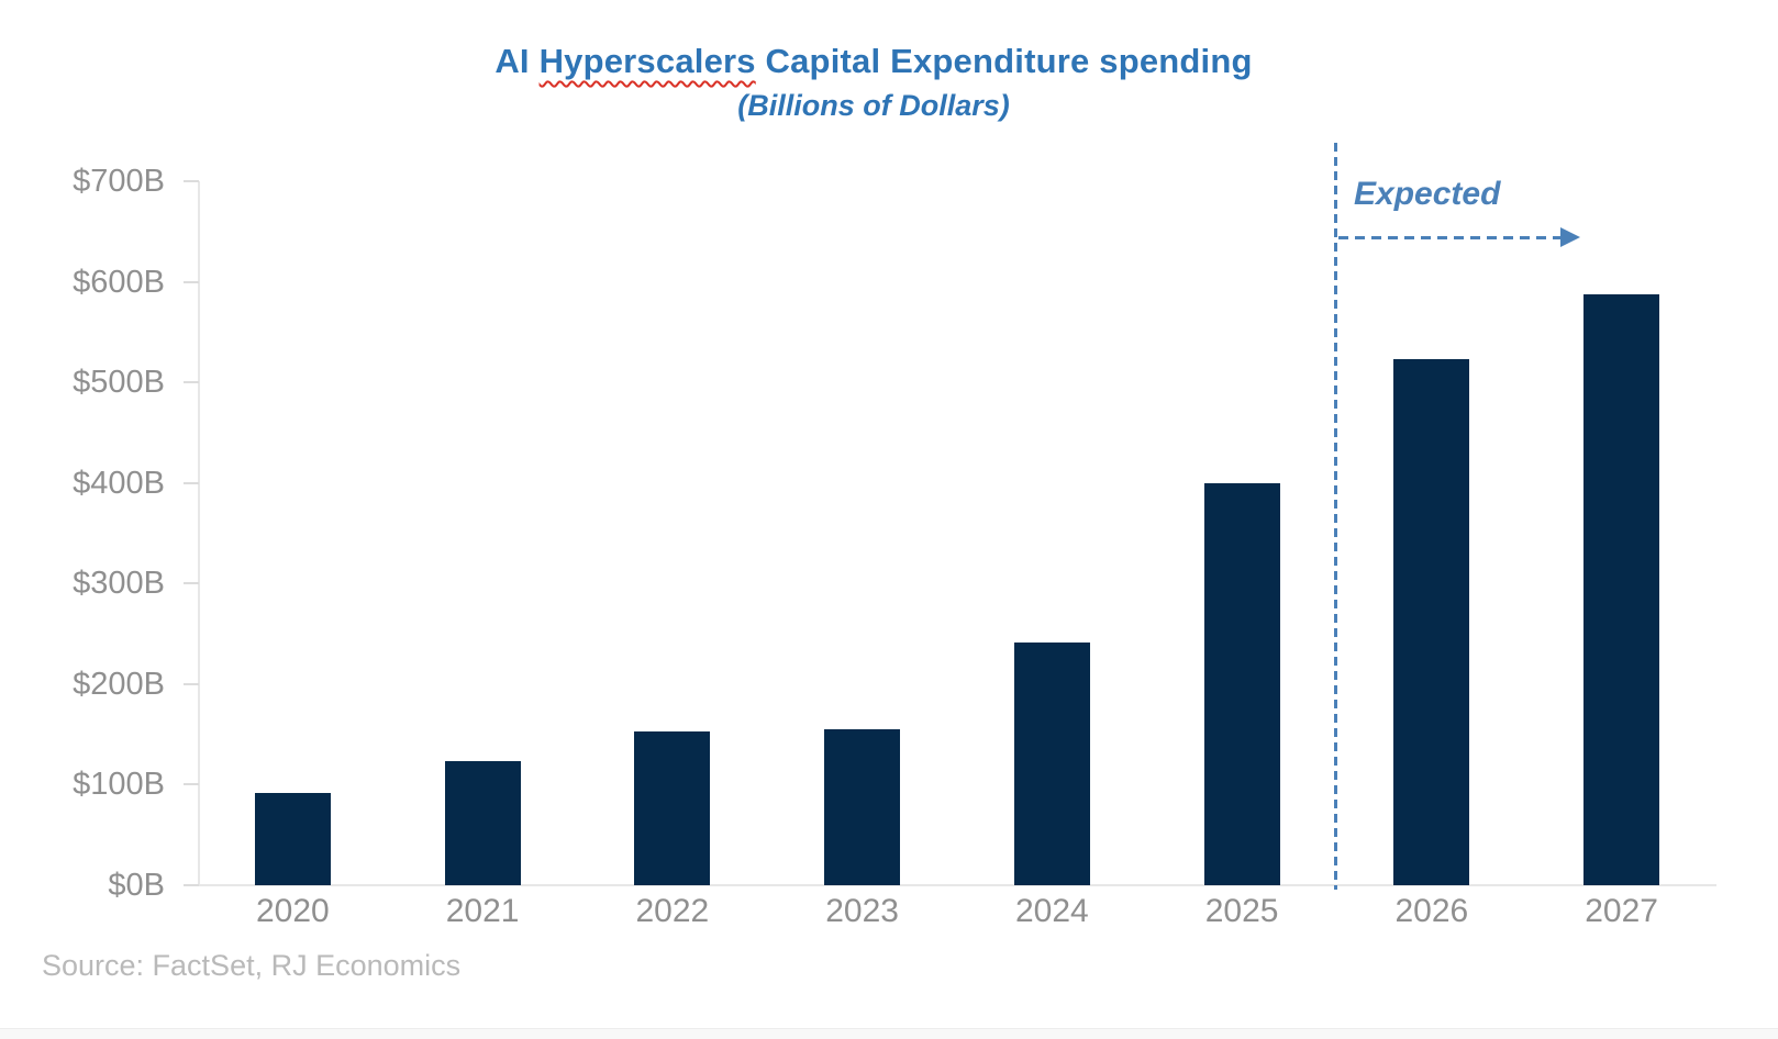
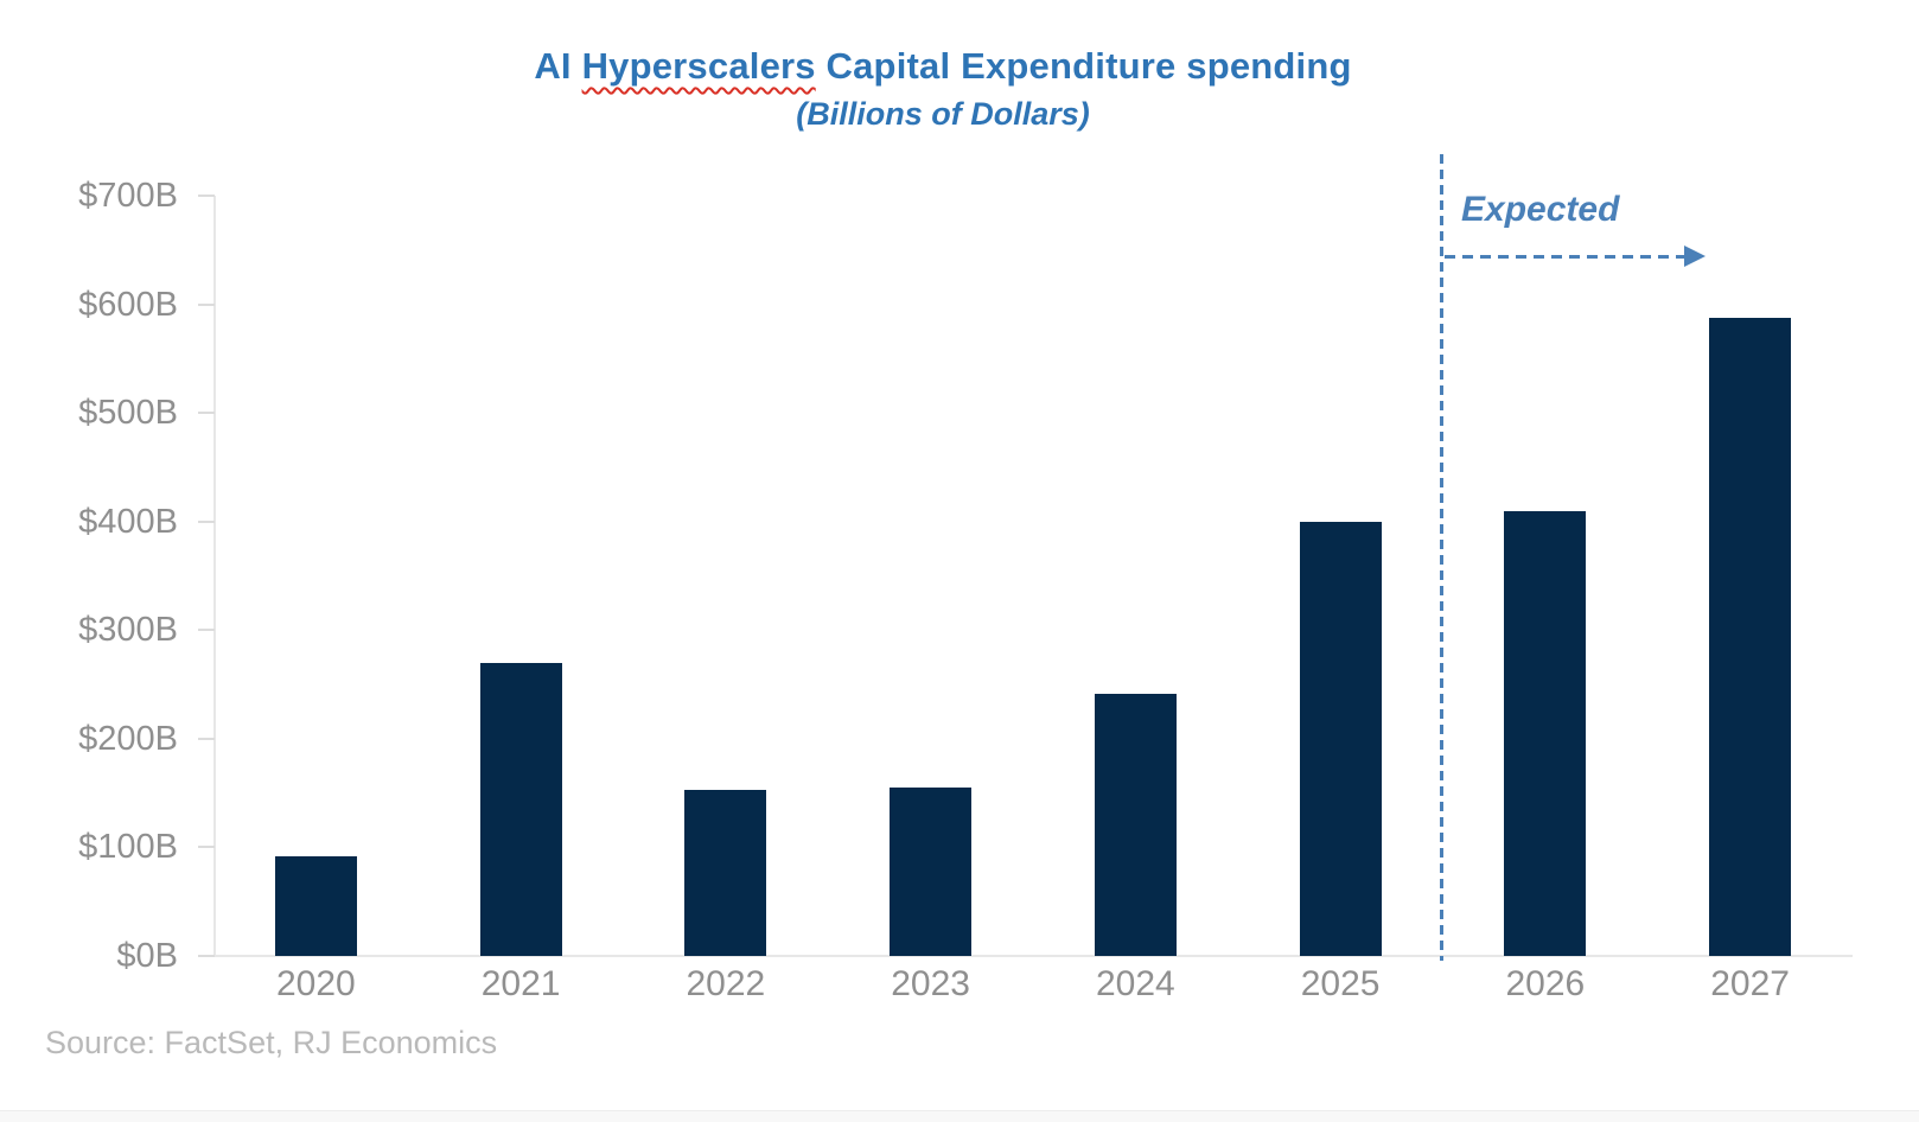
2021: $120B -> $270B
2026: $520B -> $410B
